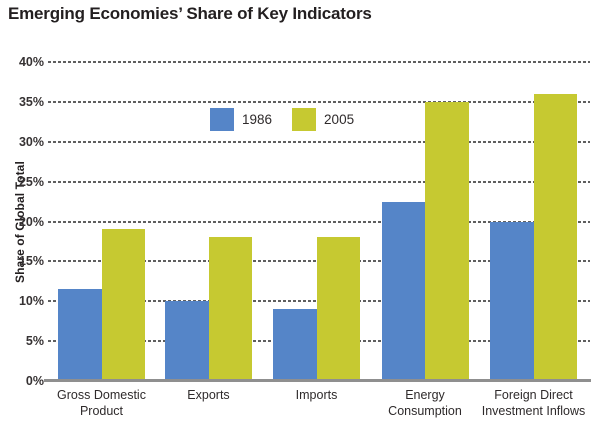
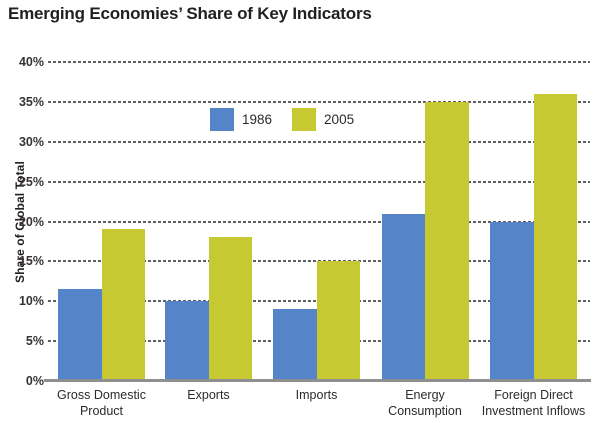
2005/Imports: 18% -> 15%
1986/Energy Consumption: 22% -> 21%
